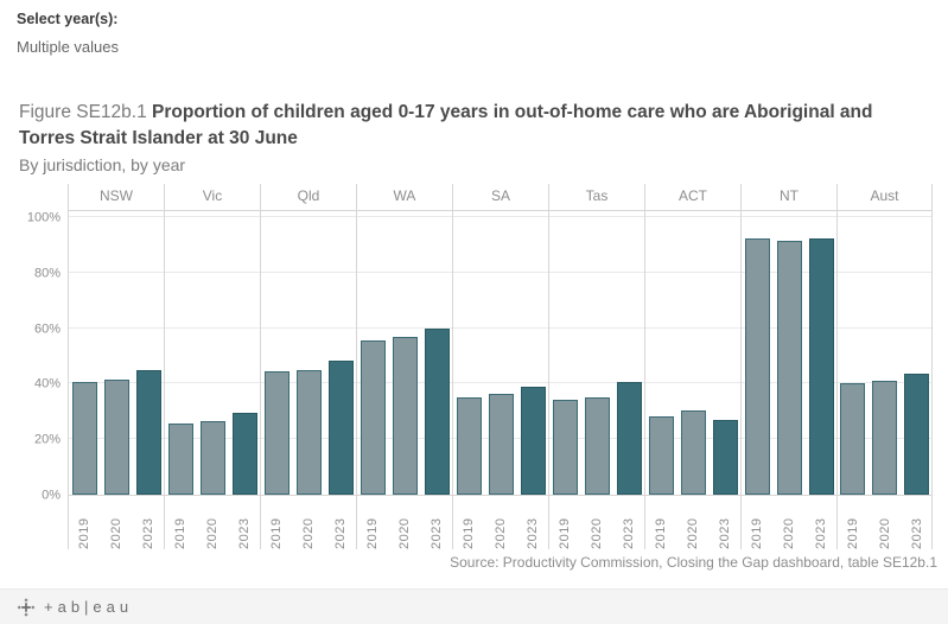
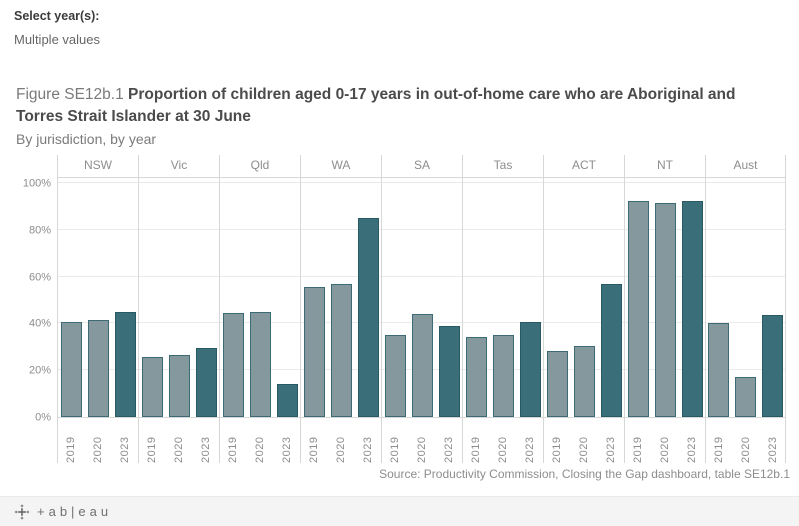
2023/Qld: 48% -> 14%
2023/WA: 60% -> 85%
2020/SA: 36% -> 44%
2023/ACT: 27% -> 57%
2020/Aust: 41% -> 17%
